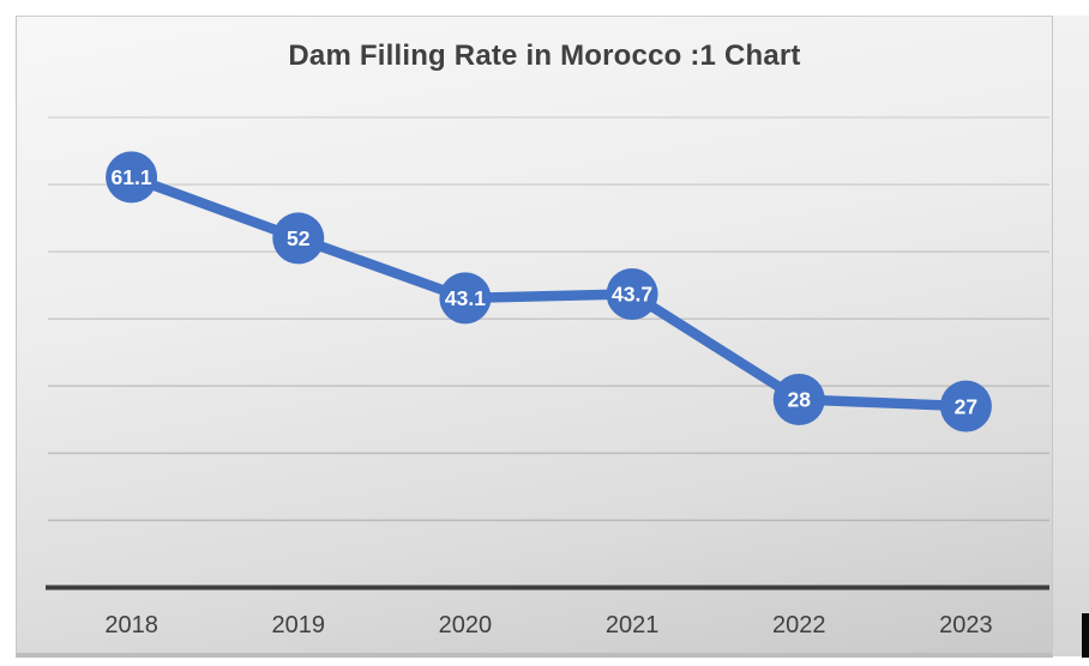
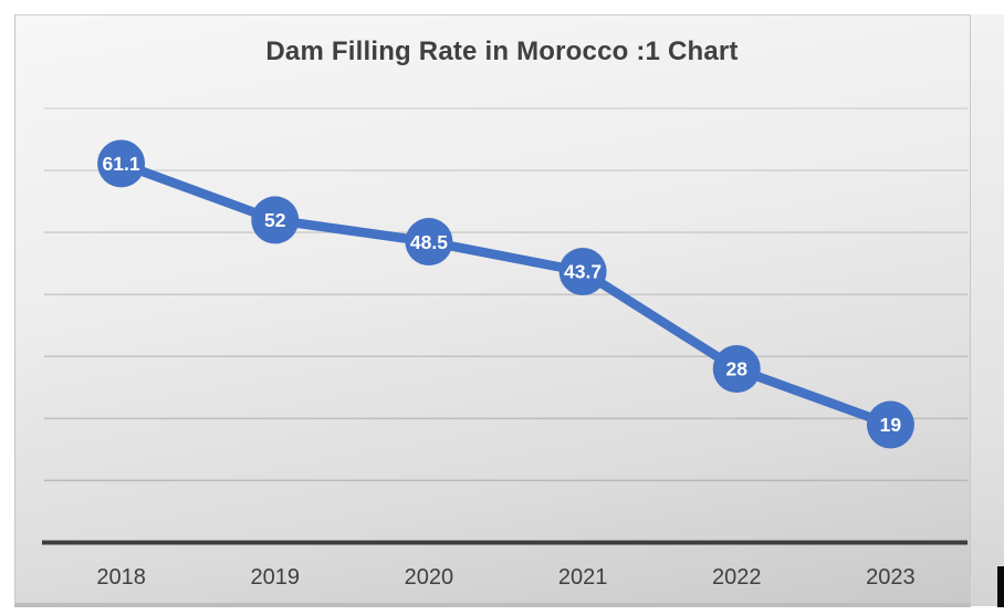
2020: 43.1 -> 48.5
2023: 27 -> 19
